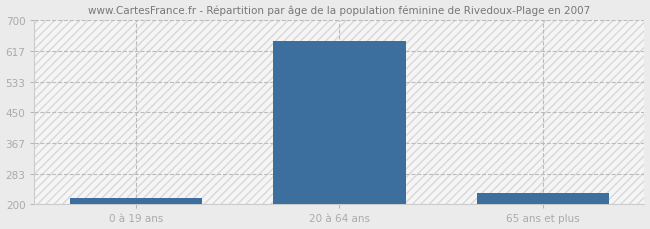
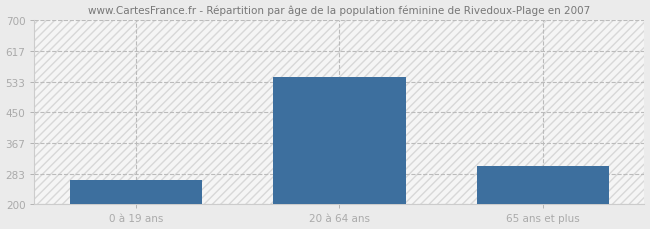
0 à 19 ans: 218 -> 265
20 à 64 ans: 642 -> 545
65 ans et plus: 230 -> 305
